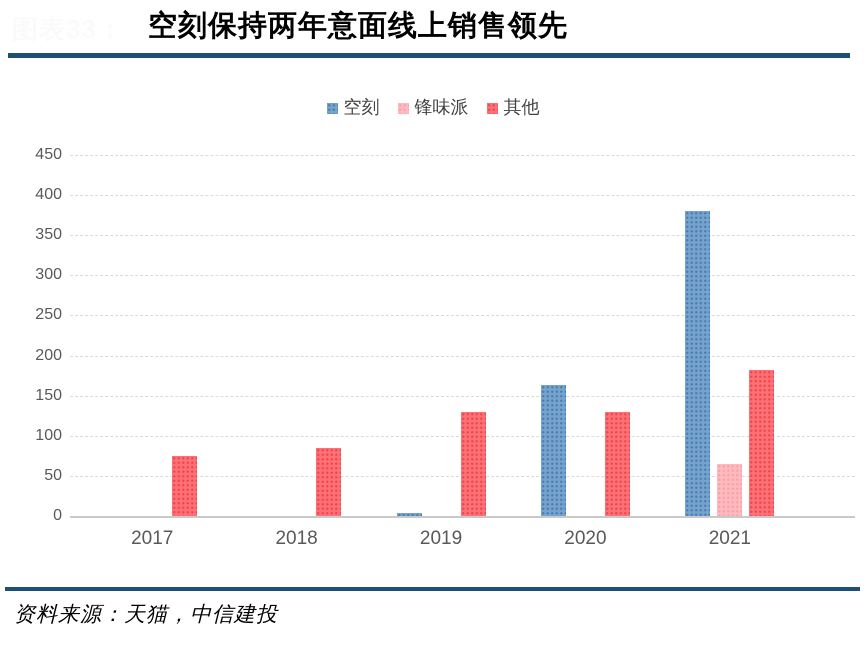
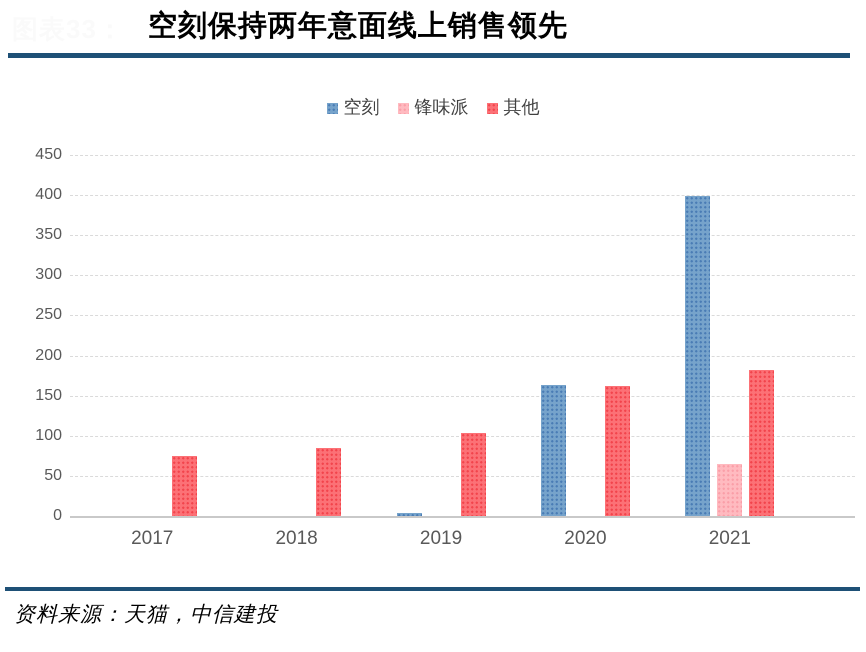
其他/2019: 130 -> 100
其他/2020: 130 -> 160
空刻/2021: 380 -> 400
